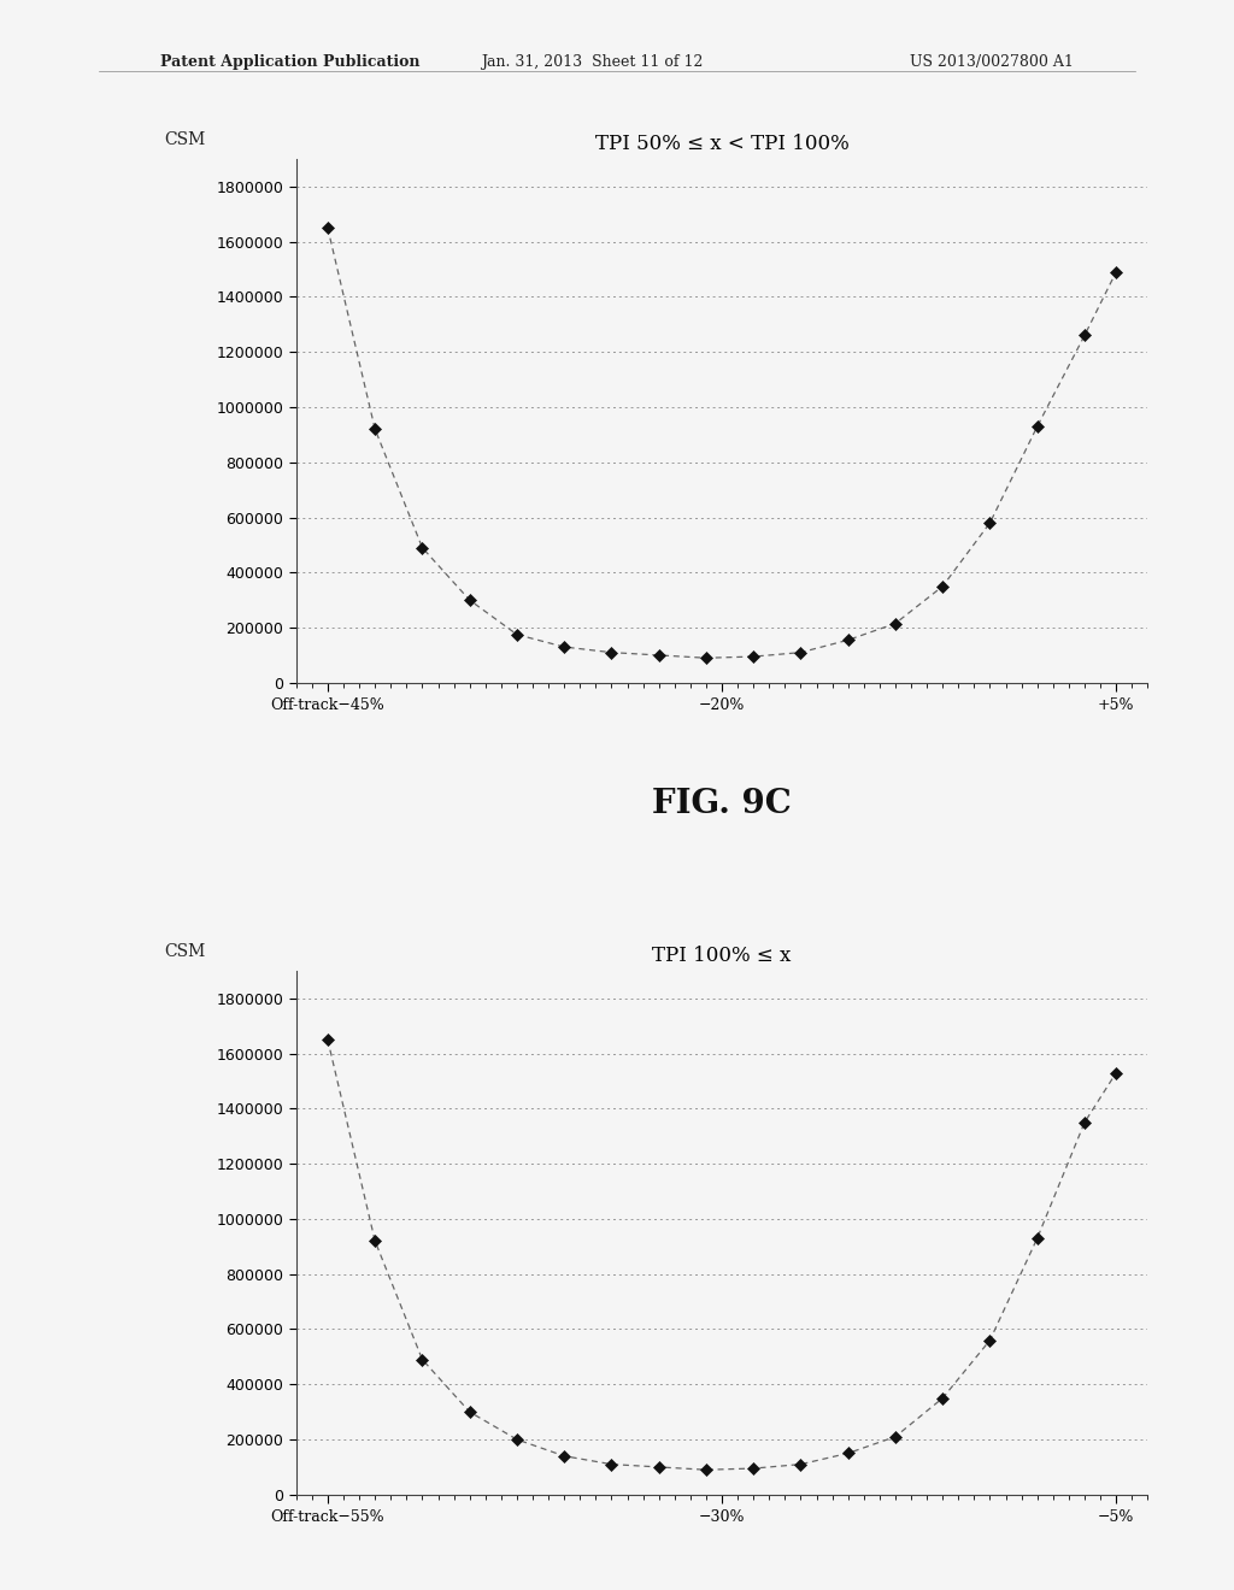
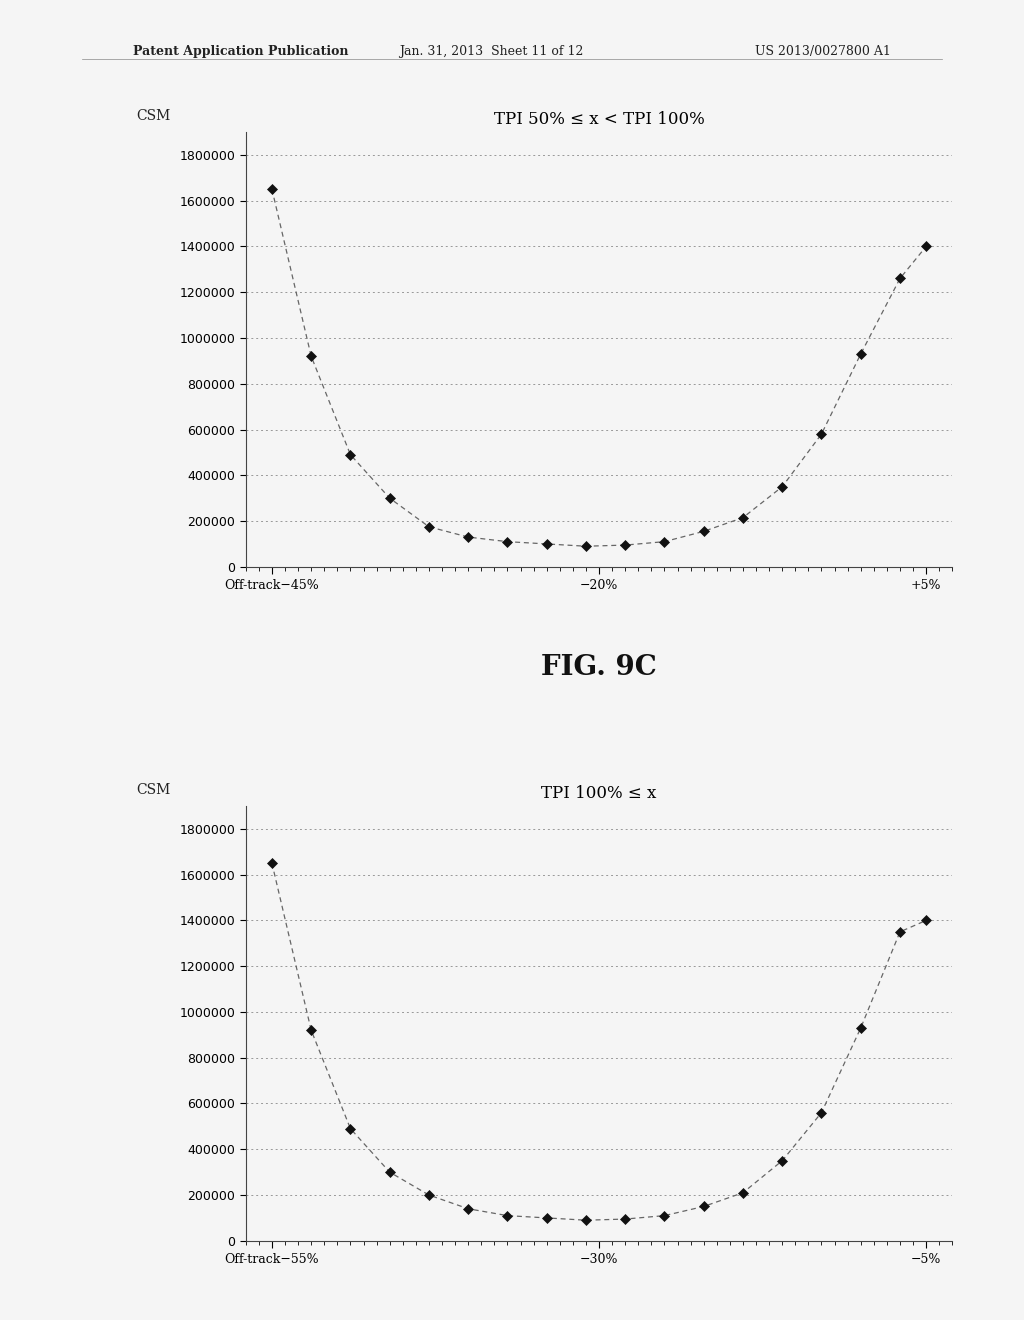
TPI 50% ≤ x < TPI 100%/+5%: 1490000 -> 1400000
TPI 100% ≤ x/−5%: 1530000 -> 1400000
